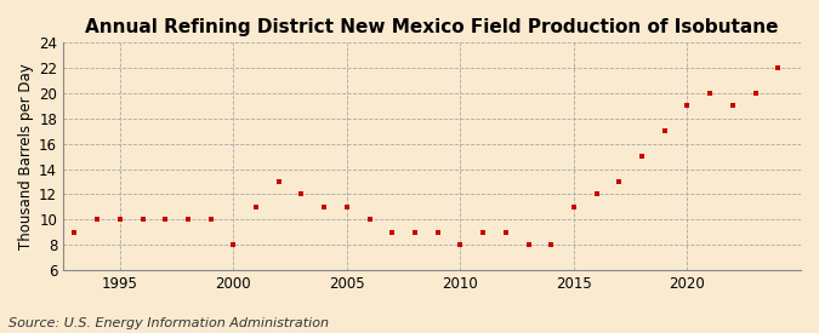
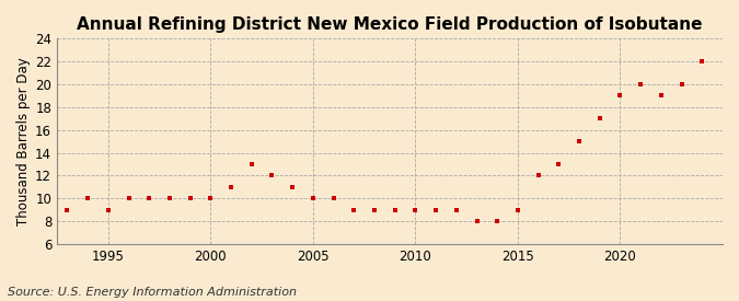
1995: 10 -> 9
2000: 8 -> 10
2005: 11 -> 10
2010: 8 -> 9
2015: 11 -> 9
